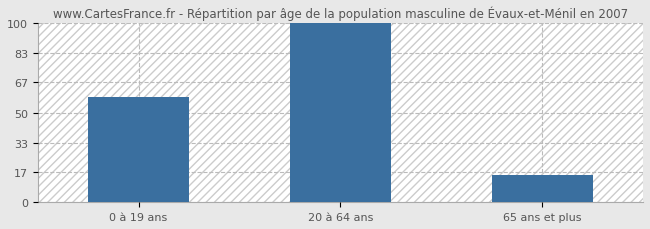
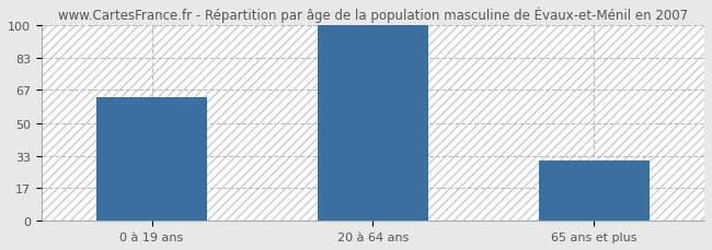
0 à 19 ans: 59 -> 63
65 ans et plus: 15 -> 31
